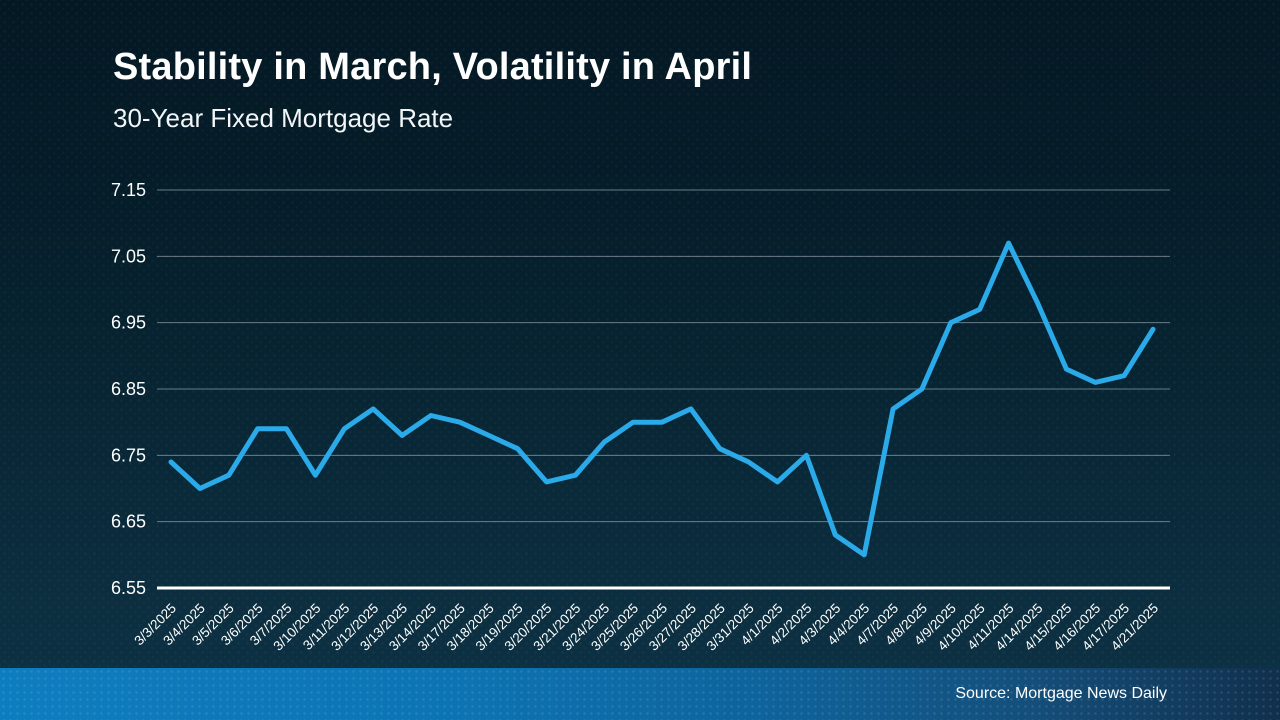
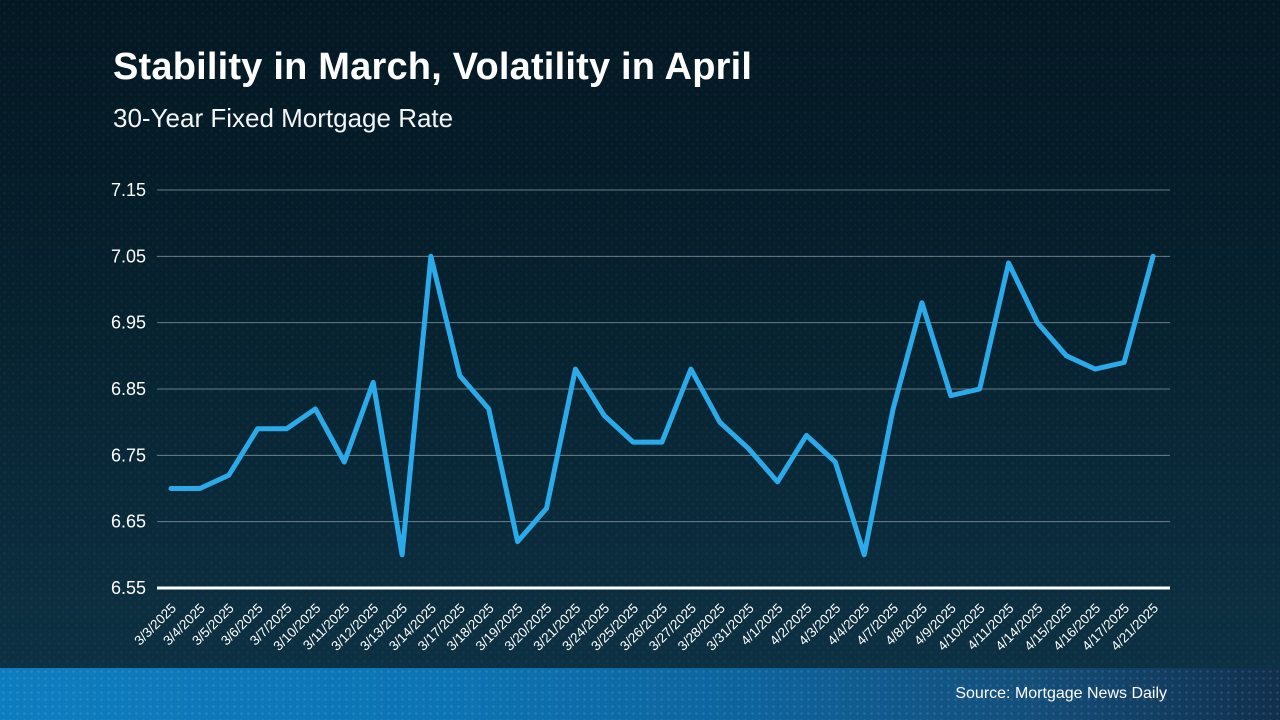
3/3/2025: 6.74 -> 6.70
3/10/2025: 6.72 -> 6.82
3/11/2025: 6.79 -> 6.74
3/12/2025: 6.82 -> 6.86
3/13/2025: 6.78 -> 6.60
3/14/2025: 6.81 -> 7.05
3/17/2025: 6.80 -> 6.87
3/18/2025: 6.78 -> 6.82
3/19/2025: 6.76 -> 6.62
3/20/2025: 6.71 -> 6.67
3/21/2025: 6.72 -> 6.88
3/24/2025: 6.77 -> 6.81
3/25/2025: 6.80 -> 6.77
3/26/2025: 6.80 -> 6.77
3/27/2025: 6.82 -> 6.88
3/28/2025: 6.76 -> 6.80
3/31/2025: 6.74 -> 6.76
4/2/2025: 6.75 -> 6.78
4/3/2025: 6.63 -> 6.74
4/8/2025: 6.85 -> 6.98
4/9/2025: 6.95 -> 6.84
4/10/2025: 6.97 -> 6.85
4/11/2025: 7.07 -> 7.04
4/14/2025: 6.98 -> 6.95
4/15/2025: 6.88 -> 6.90
4/16/2025: 6.86 -> 6.88
4/17/2025: 6.87 -> 6.89
4/21/2025: 6.94 -> 7.05
